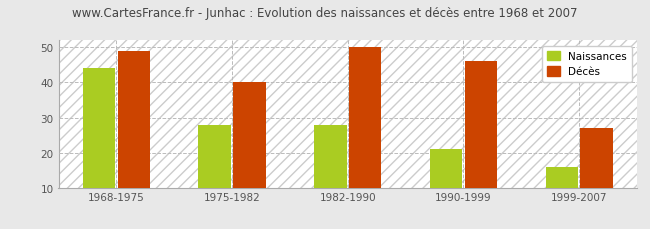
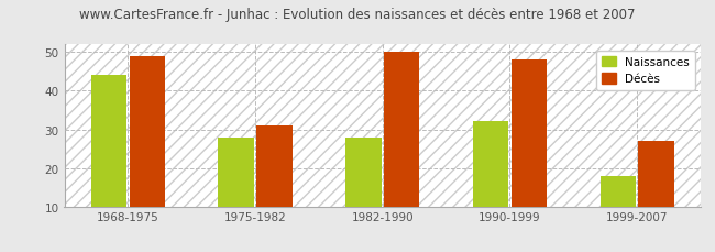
Décès/1975-1982: 40 -> 31
Naissances/1990-1999: 21 -> 32
Décès/1990-1999: 46 -> 48
Naissances/1999-2007: 16 -> 18
